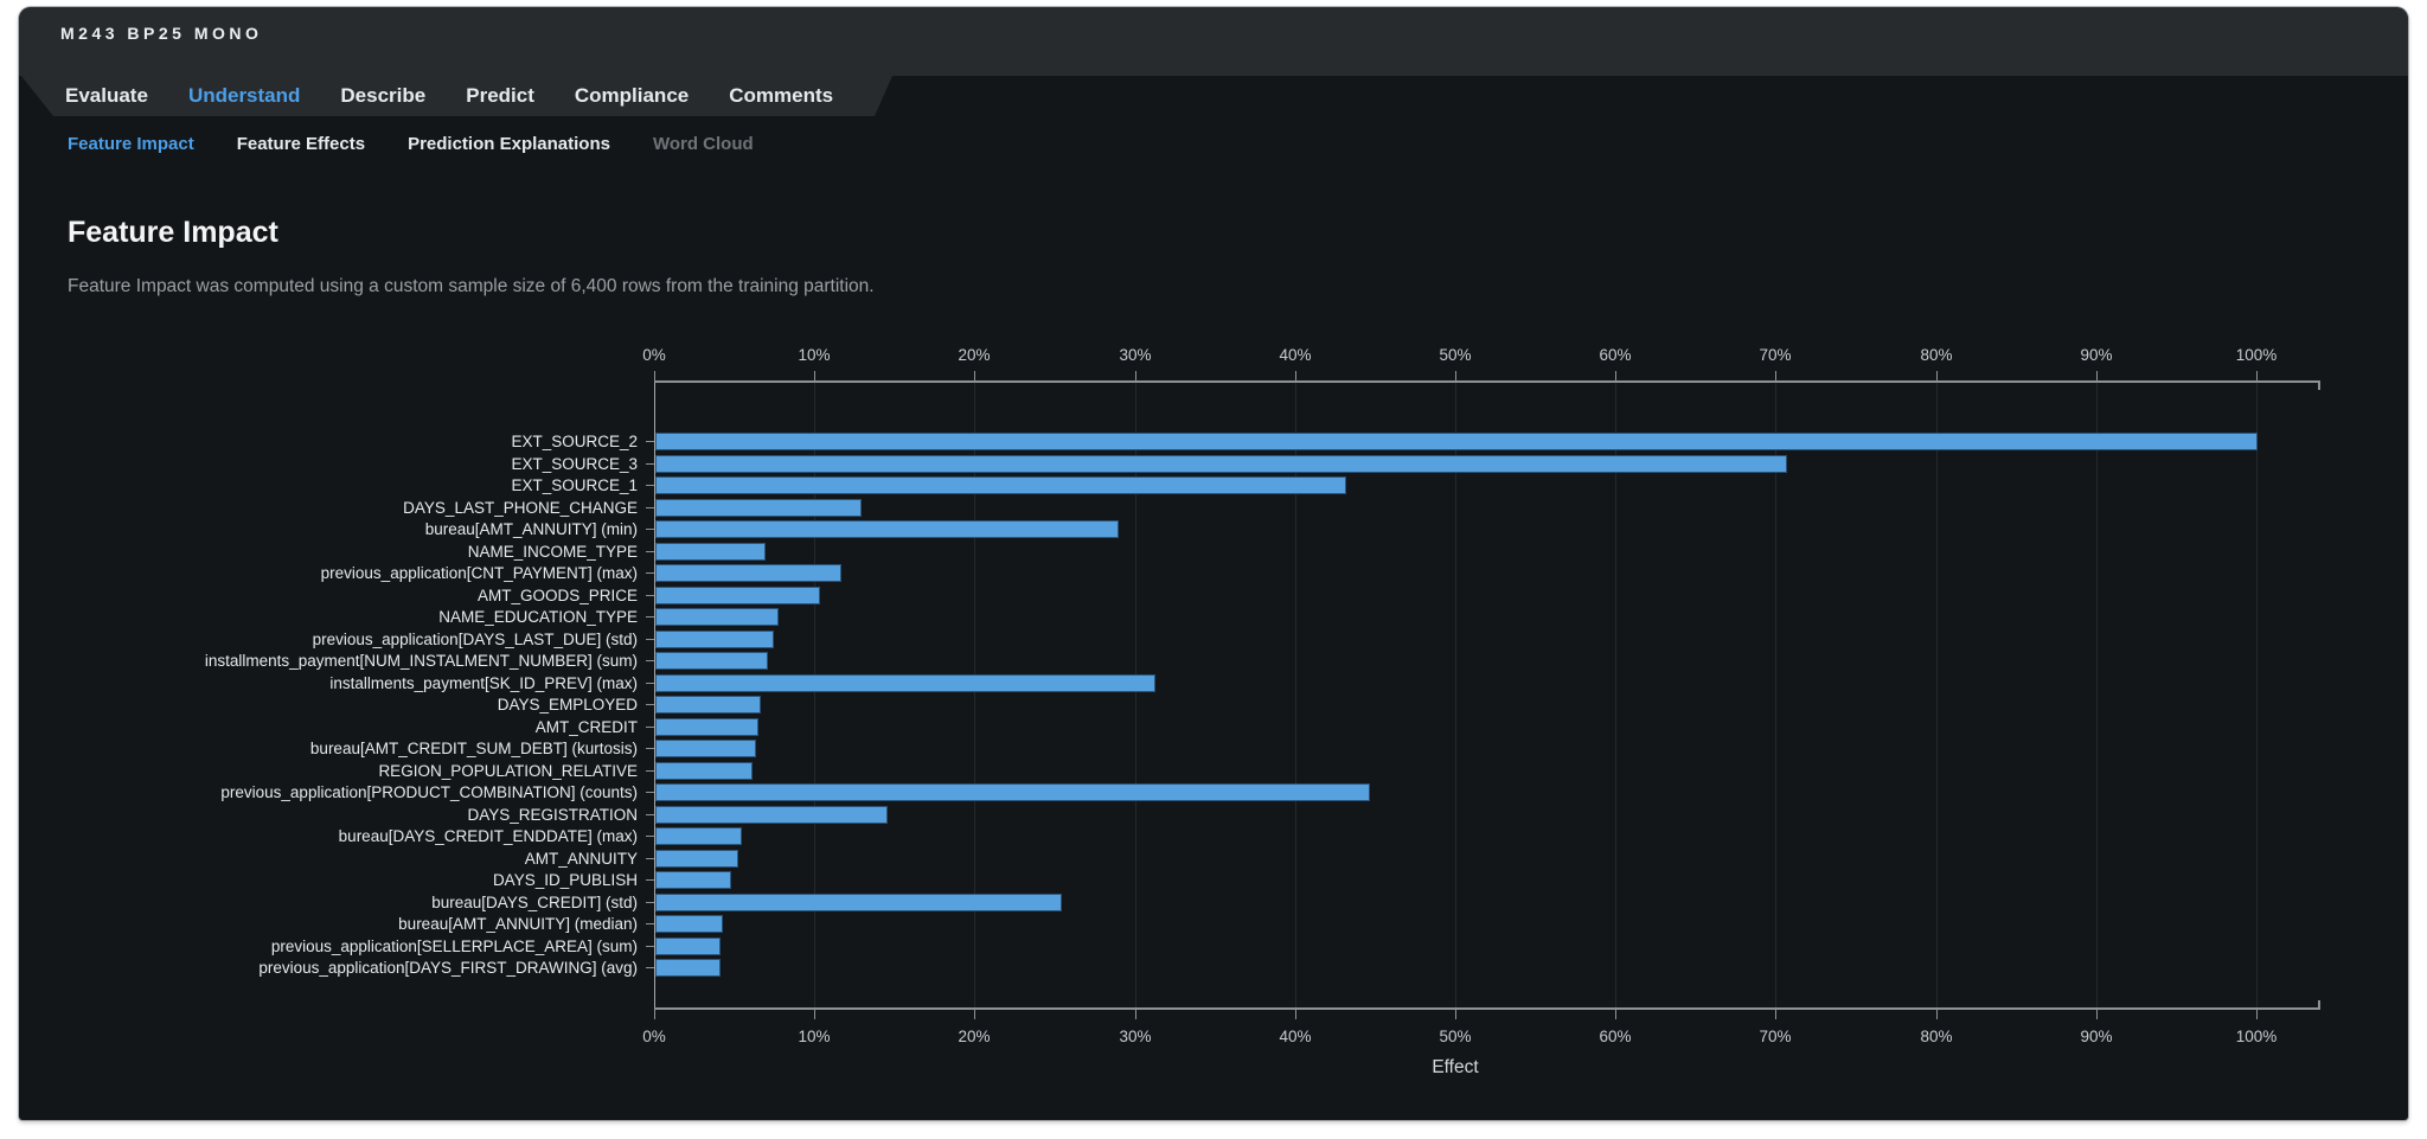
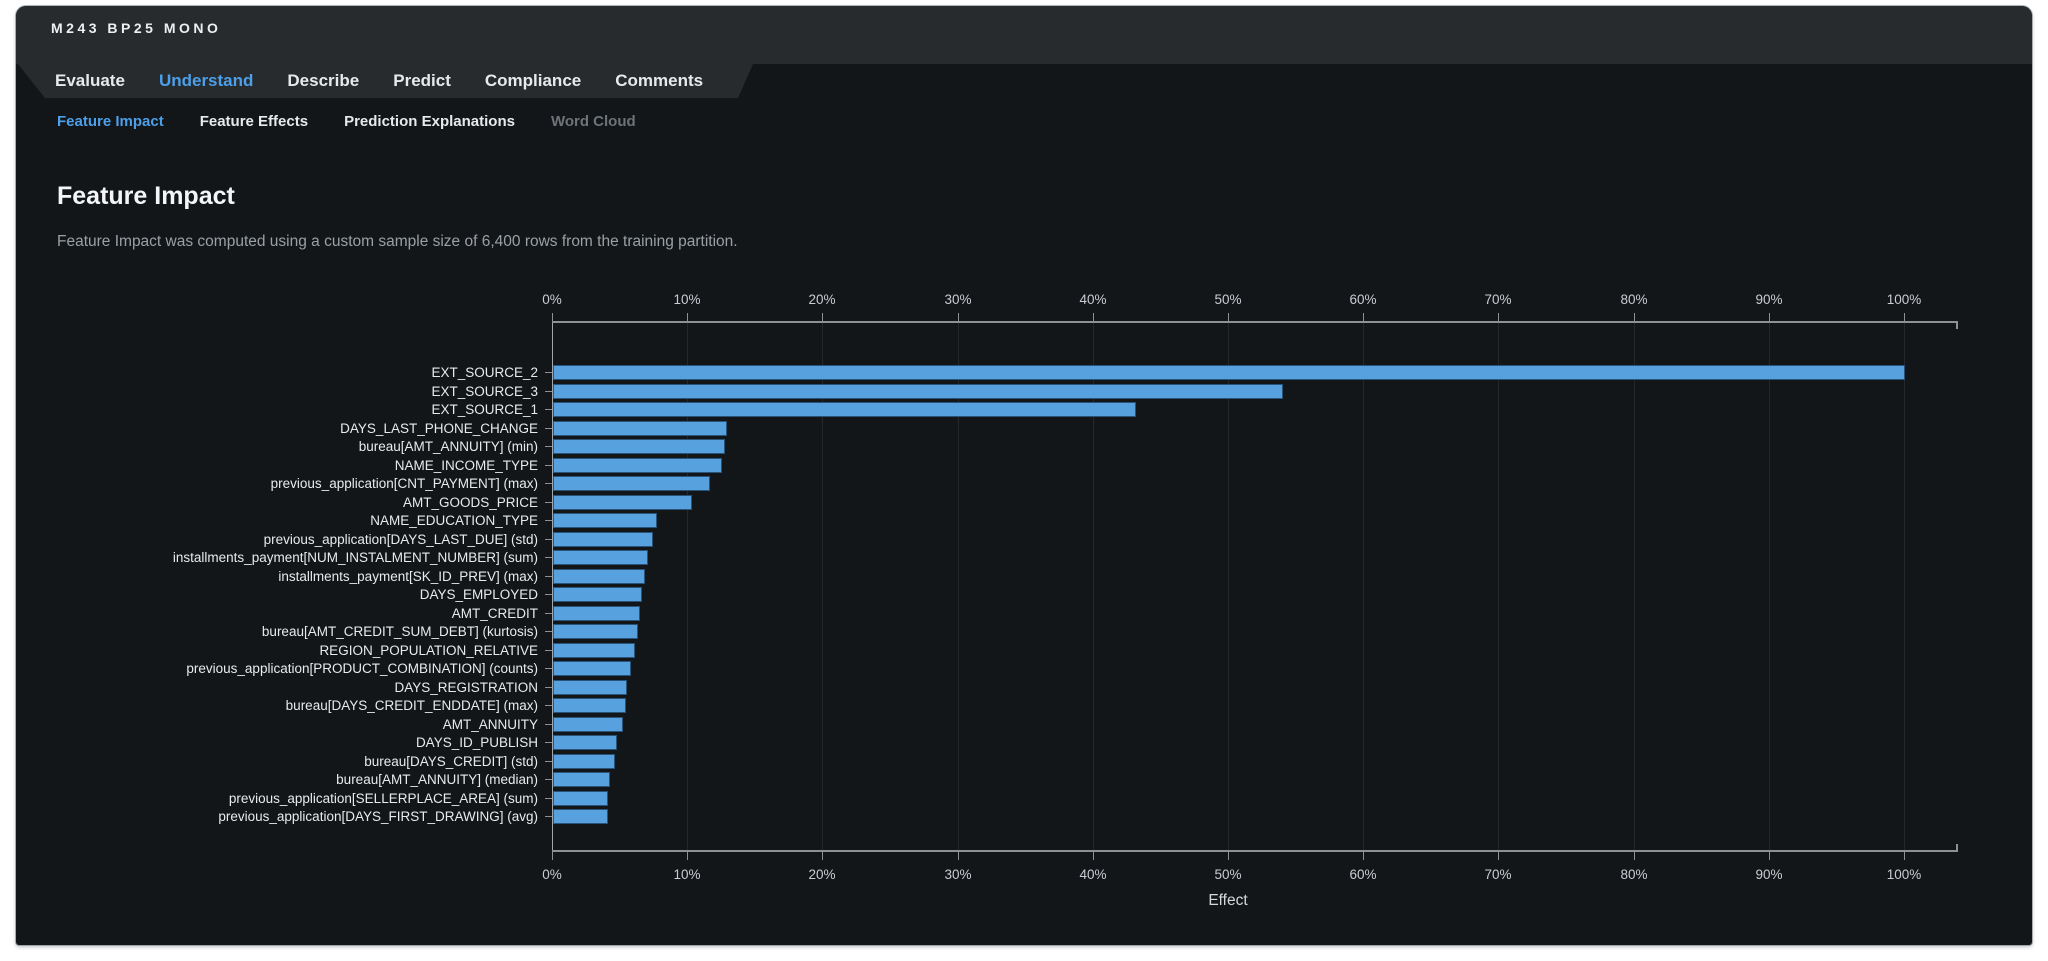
EXT_SOURCE_3: 70.6% -> 54.0%
bureau[AMT_ANNUITY] (min): 28.9% -> 12.7%
NAME_INCOME_TYPE: 6.9% -> 12.5%
installments_payment[SK_ID_PREV] (max): 31.2% -> 6.8%
previous_application[PRODUCT_COMBINATION] (counts): 44.6% -> 5.8%
DAYS_REGISTRATION: 14.5% -> 5.5%
bureau[DAYS_CREDIT] (std): 25.4% -> 4.6%
